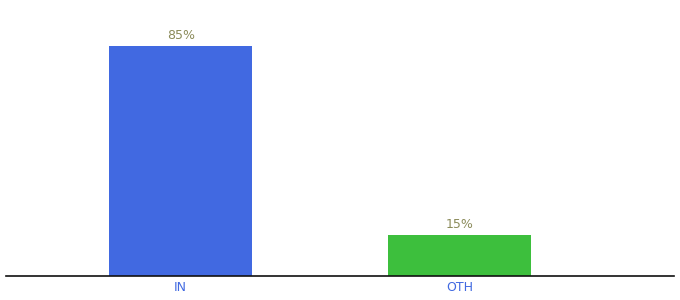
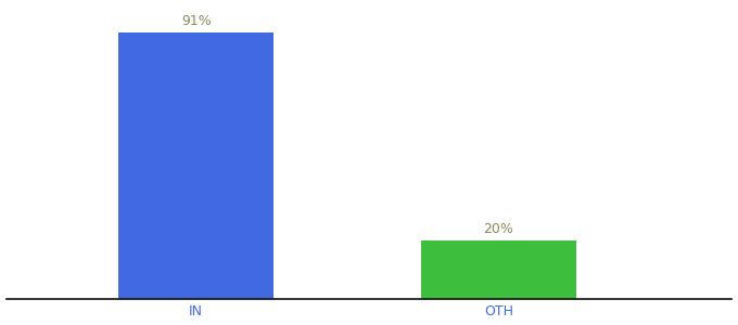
IN: 85% -> 91%
OTH: 15% -> 20%
